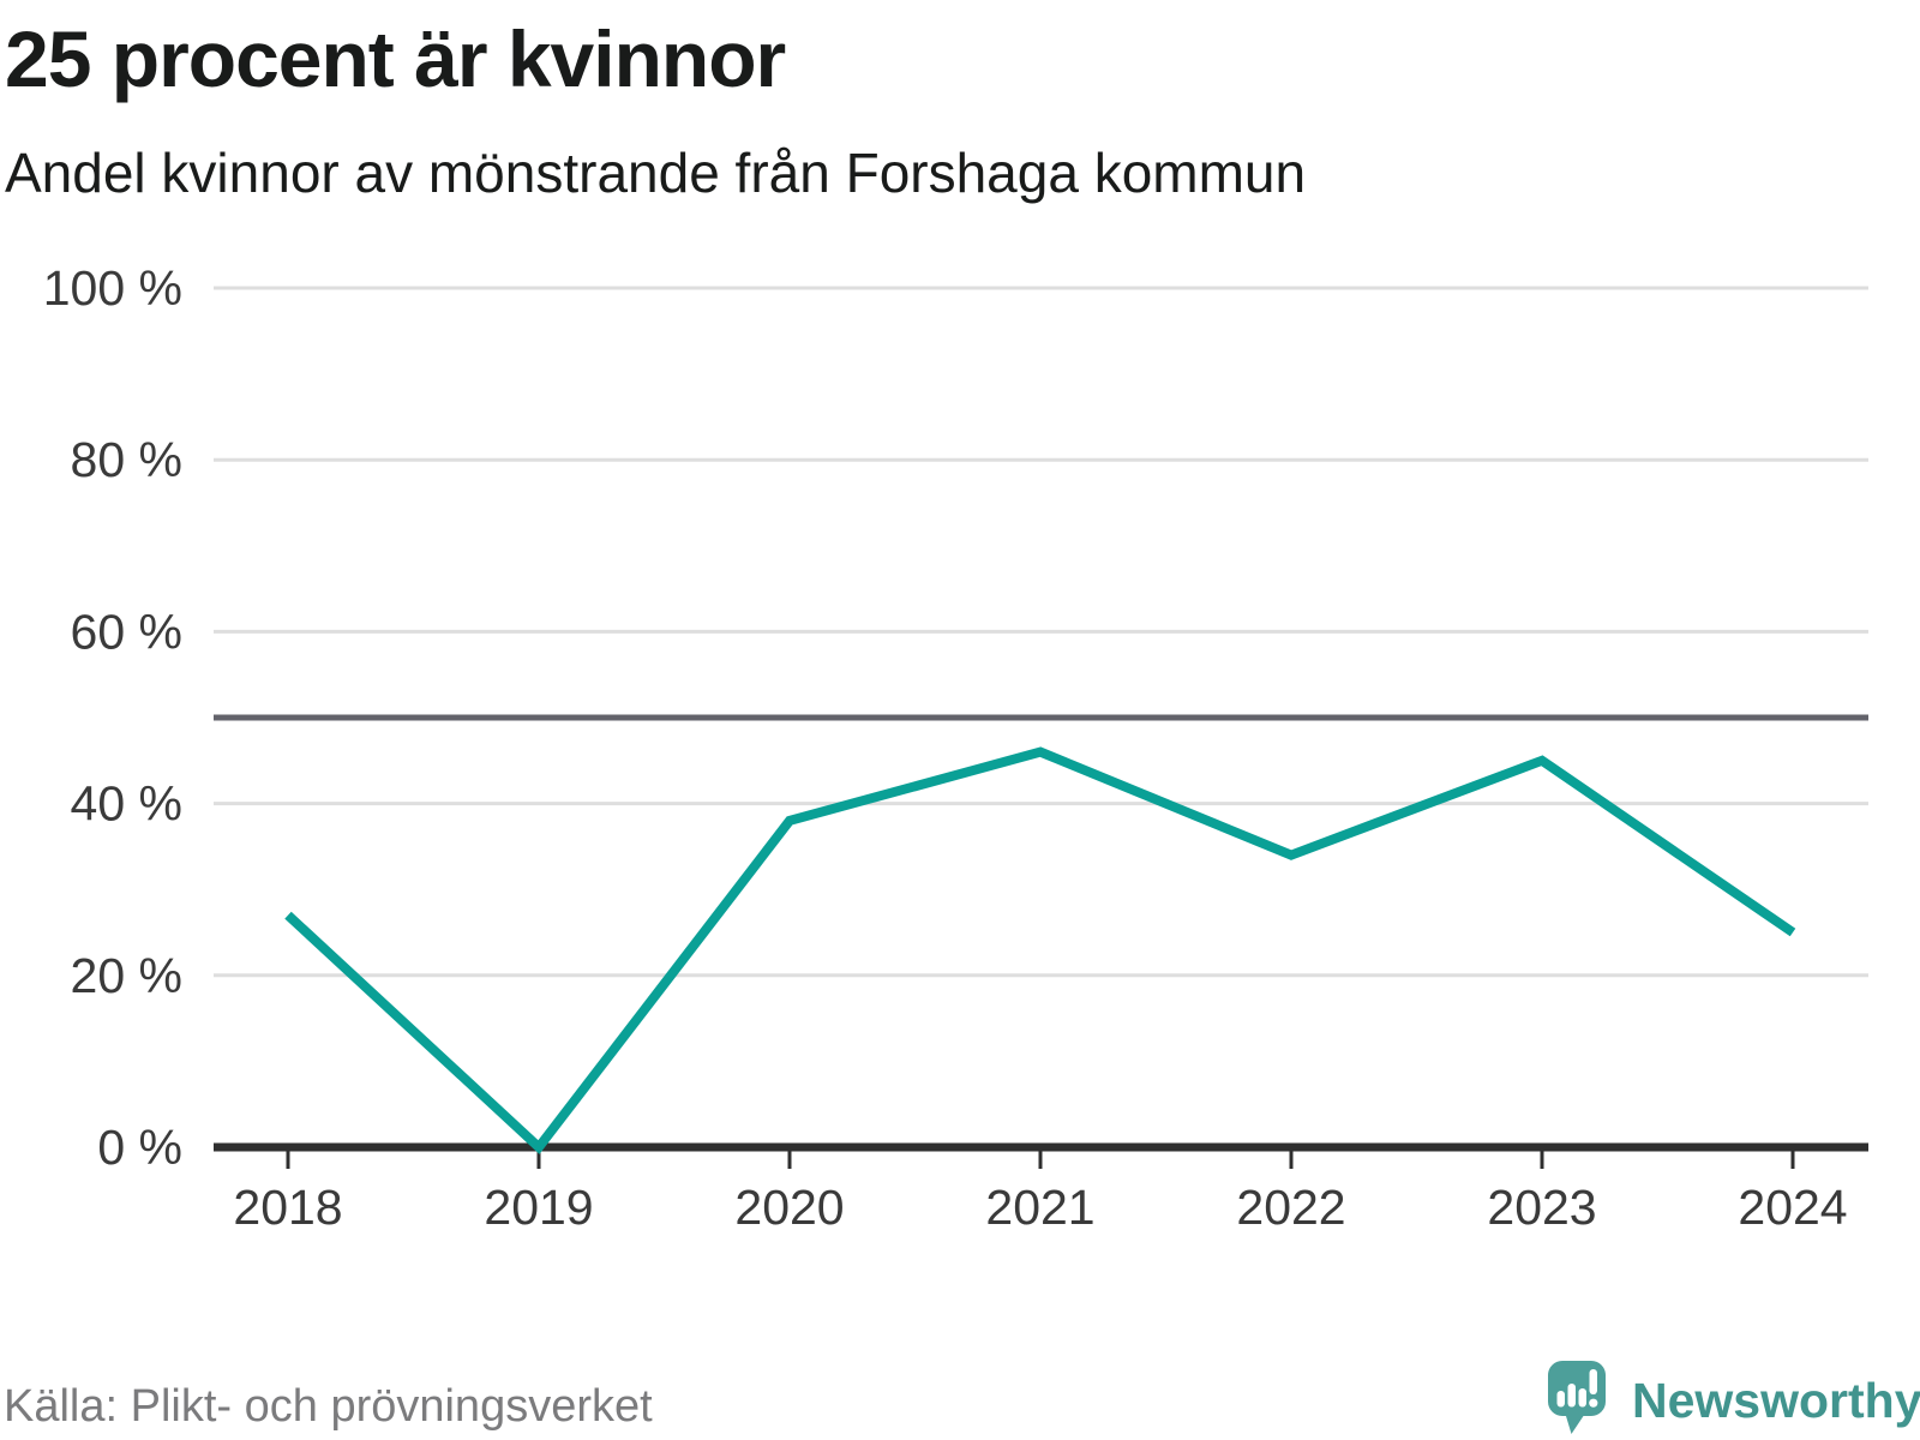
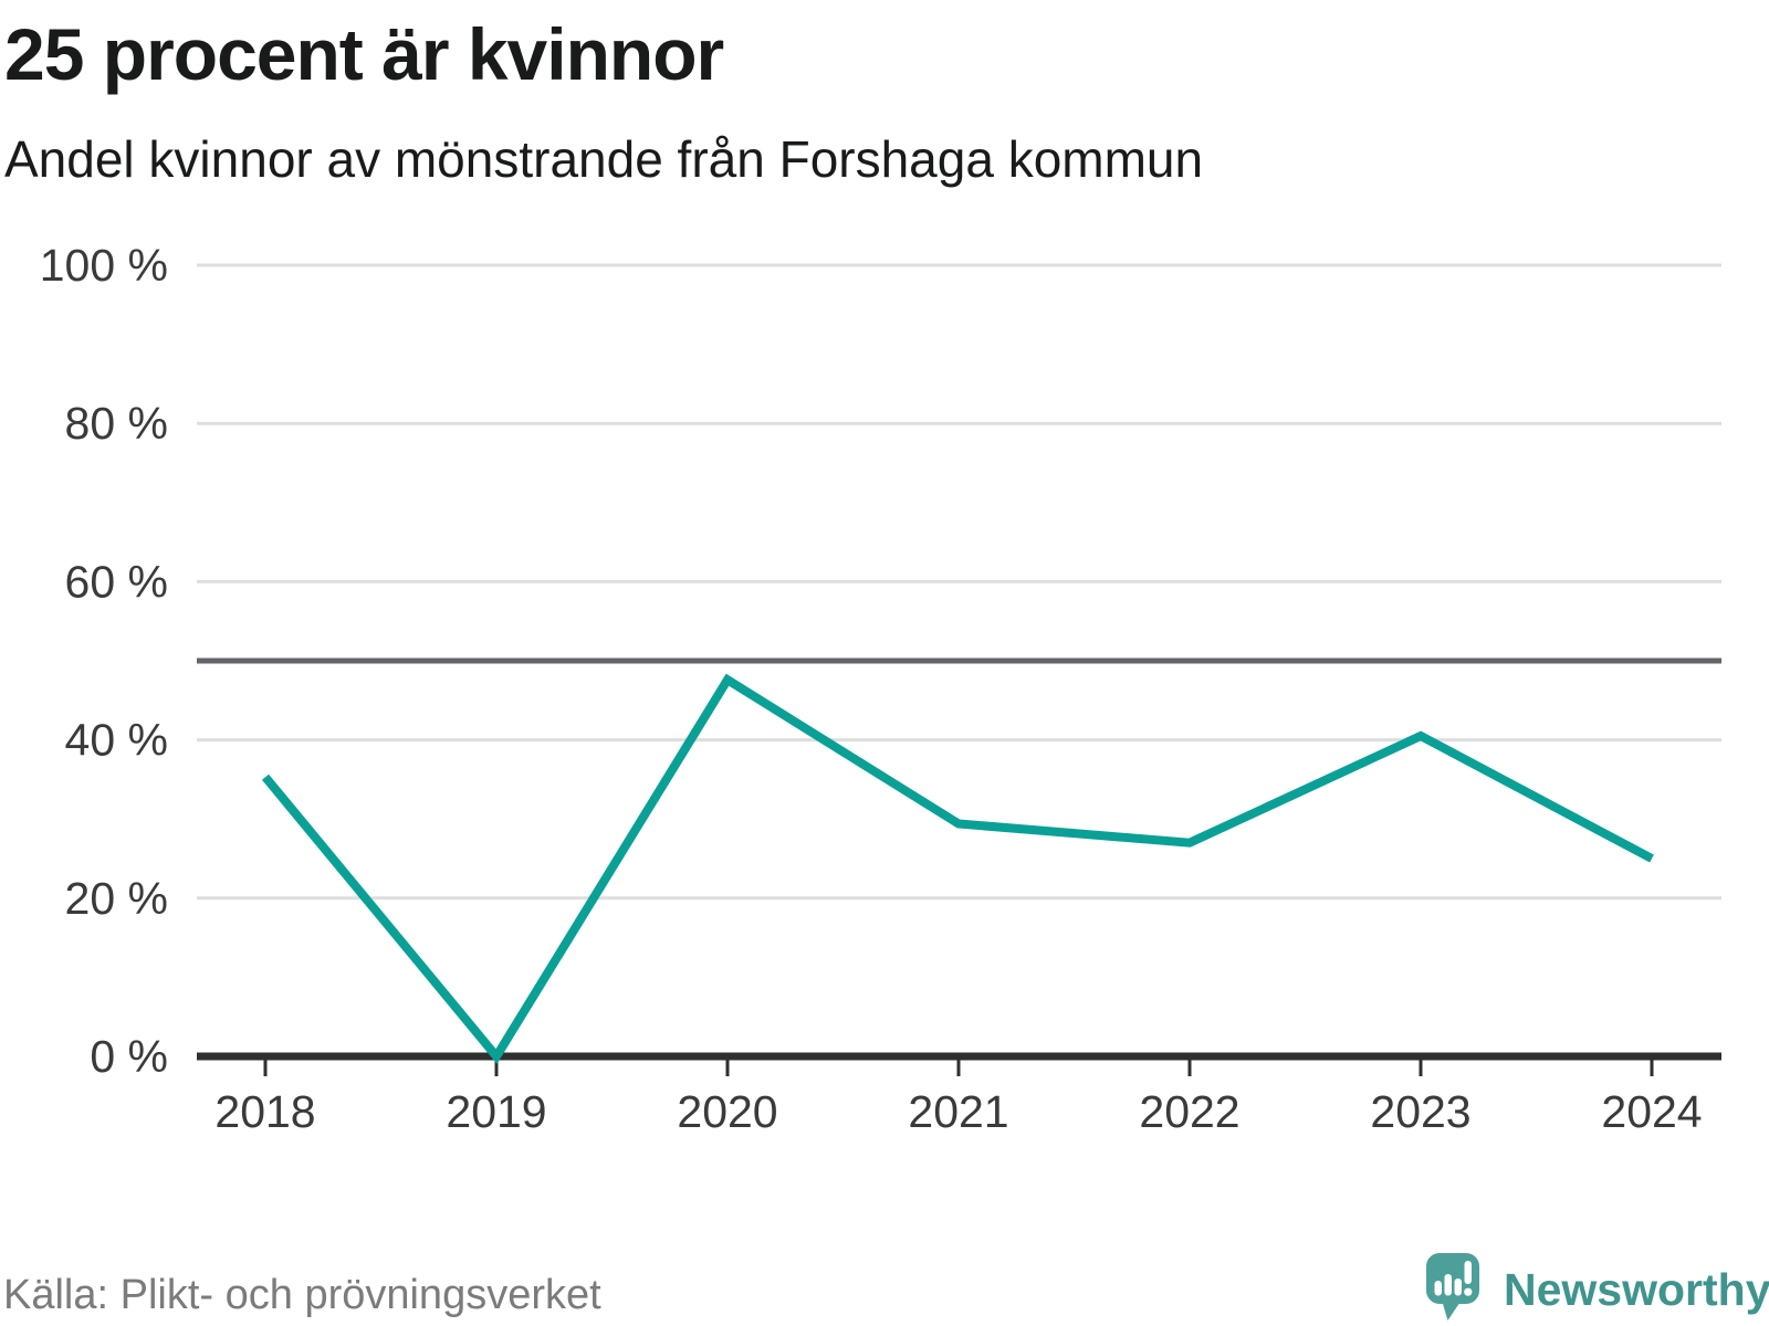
2018: 27% -> 35%
2020: 38% -> 48%
2021: 46% -> 29%
2022: 34% -> 27%
2023: 45% -> 40%
